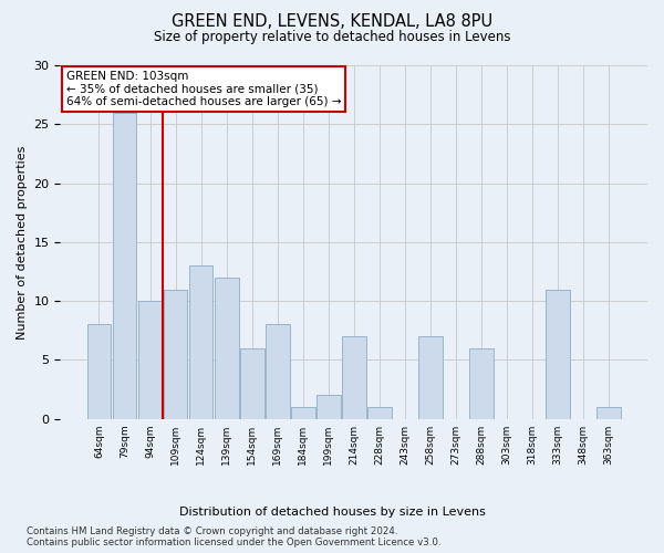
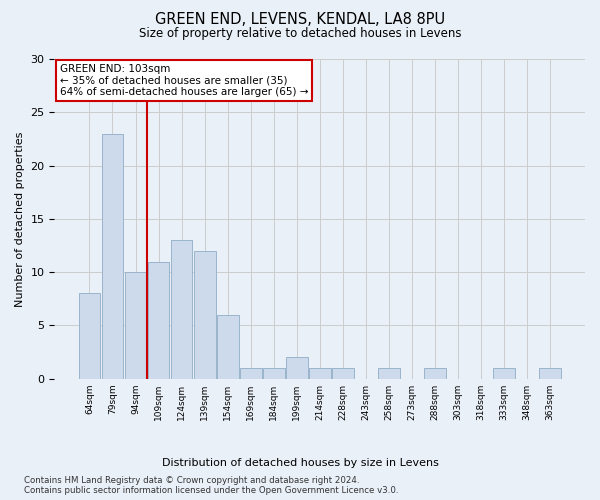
79sqm: 26 -> 23
169sqm: 8 -> 1
214sqm: 7 -> 1
258sqm: 7 -> 1
288sqm: 6 -> 1
333sqm: 11 -> 1
